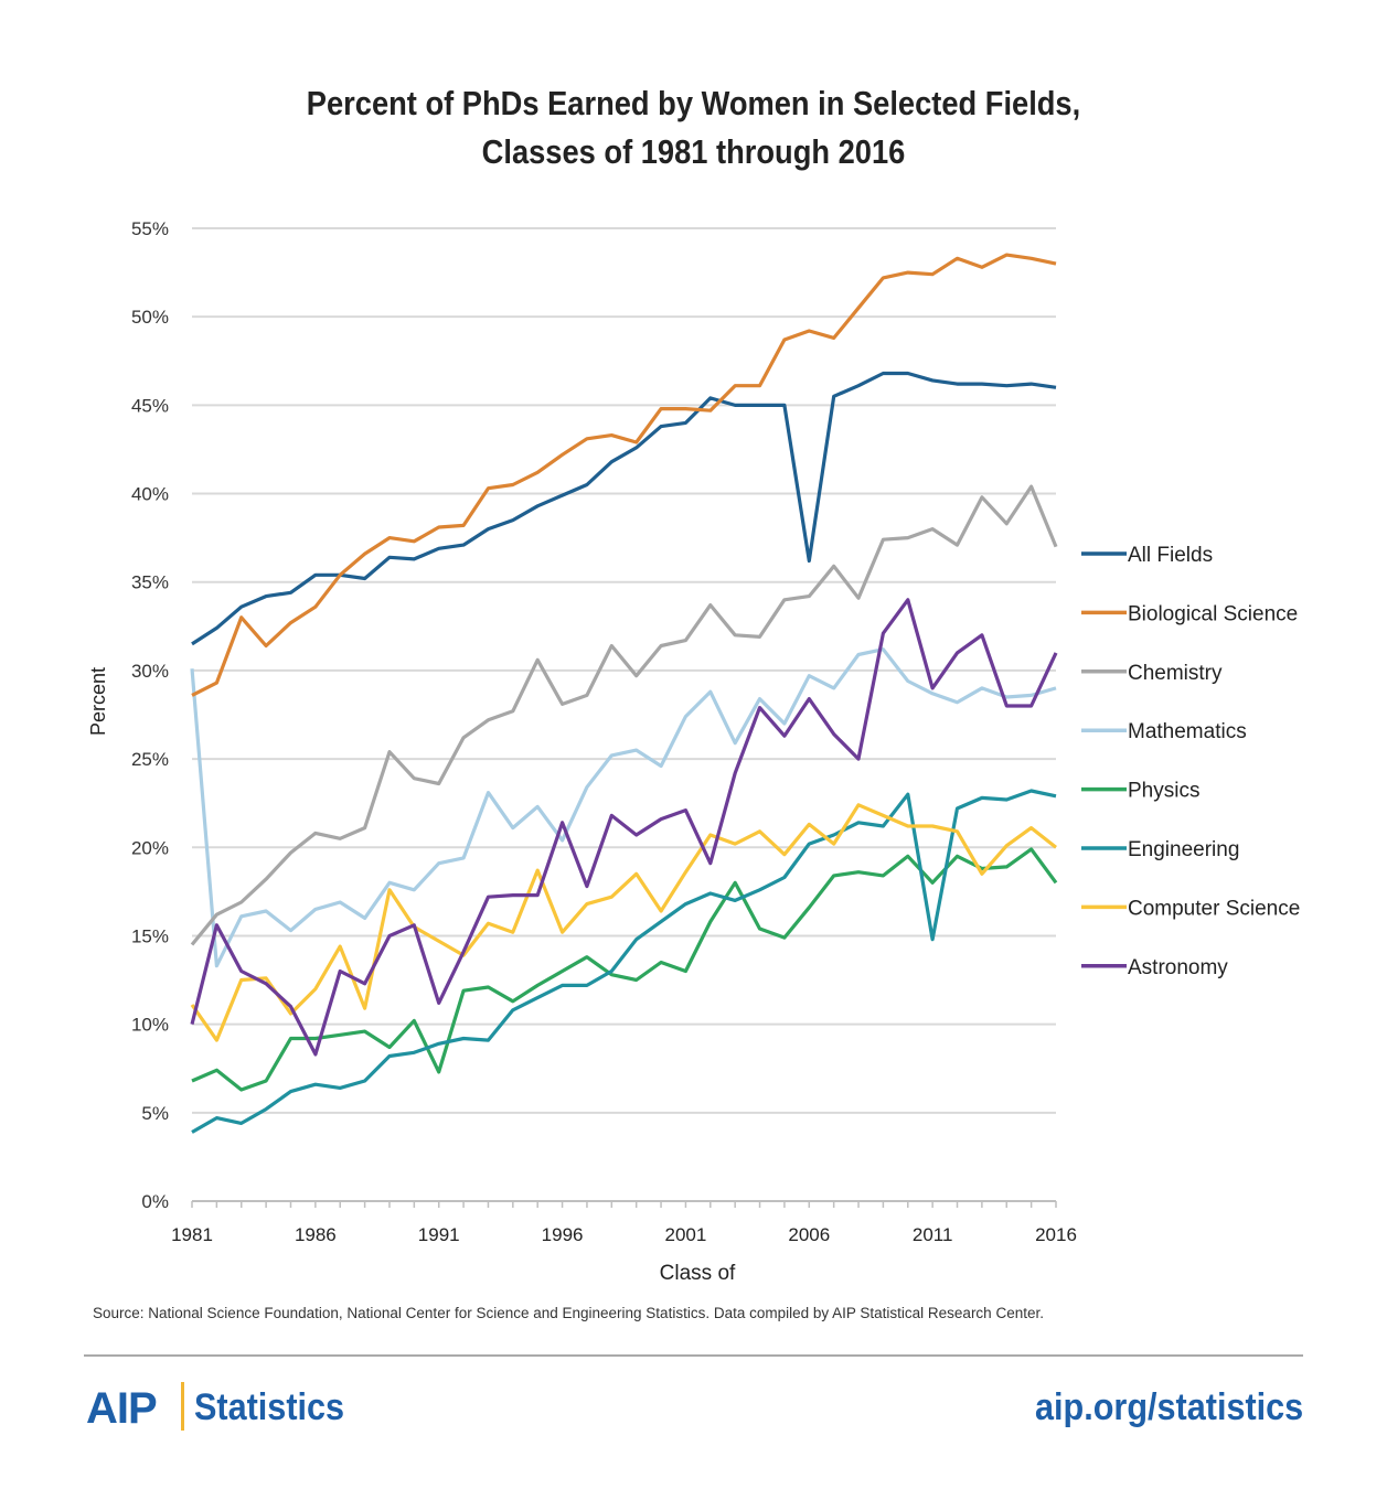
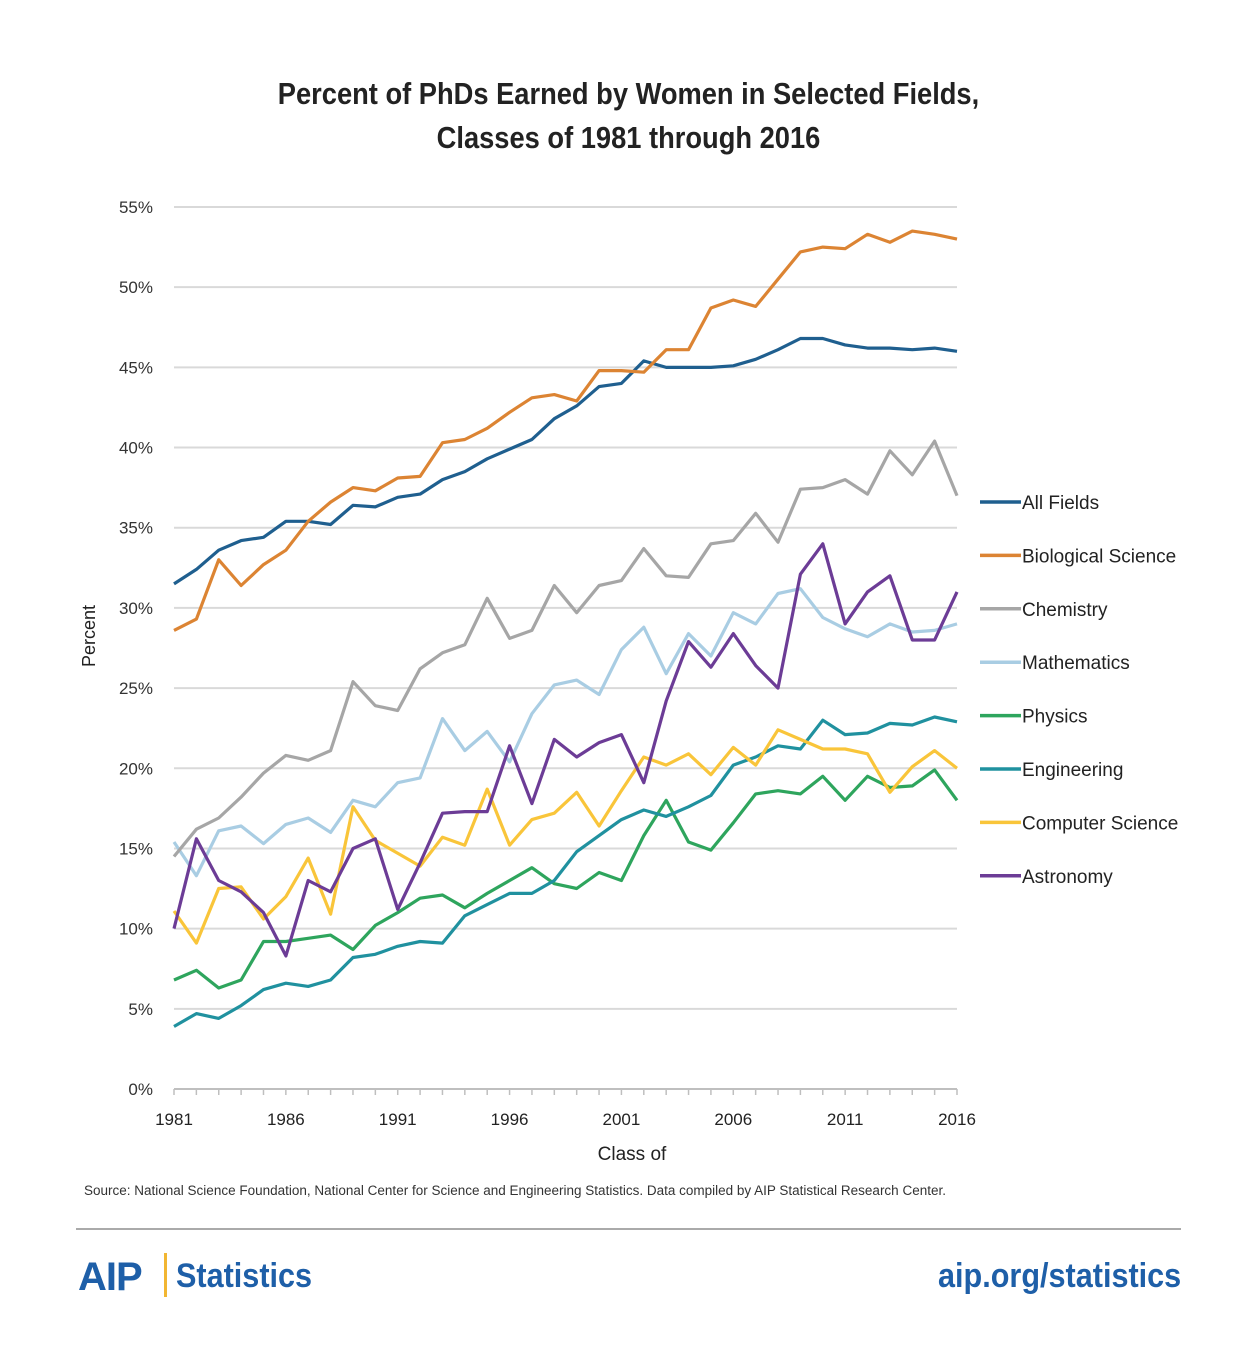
Mathematics/1981: 30.1% -> 15.4%
Physics/1991: 7.3% -> 11.0%
All Fields/2006: 36.2% -> 45.1%
Engineering/2011: 14.8% -> 22.1%
